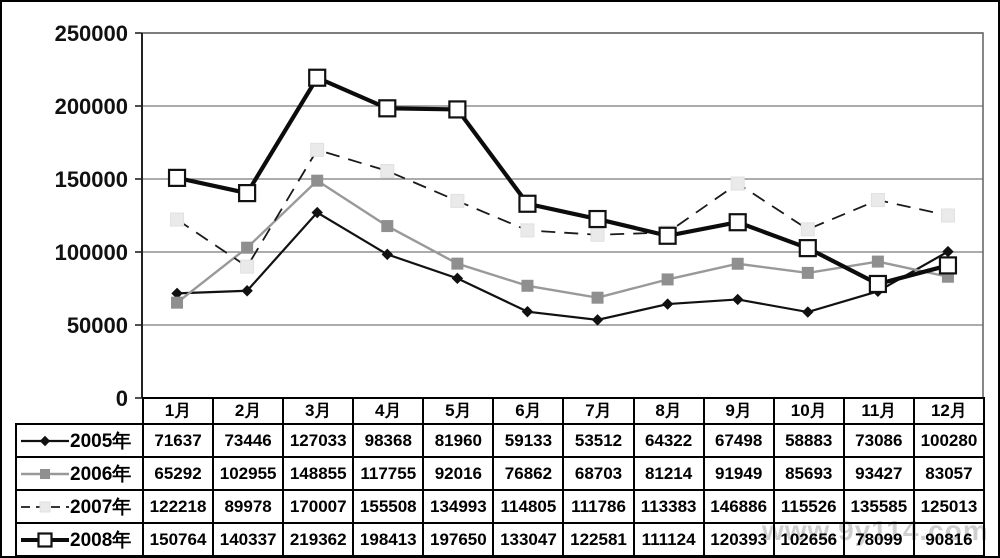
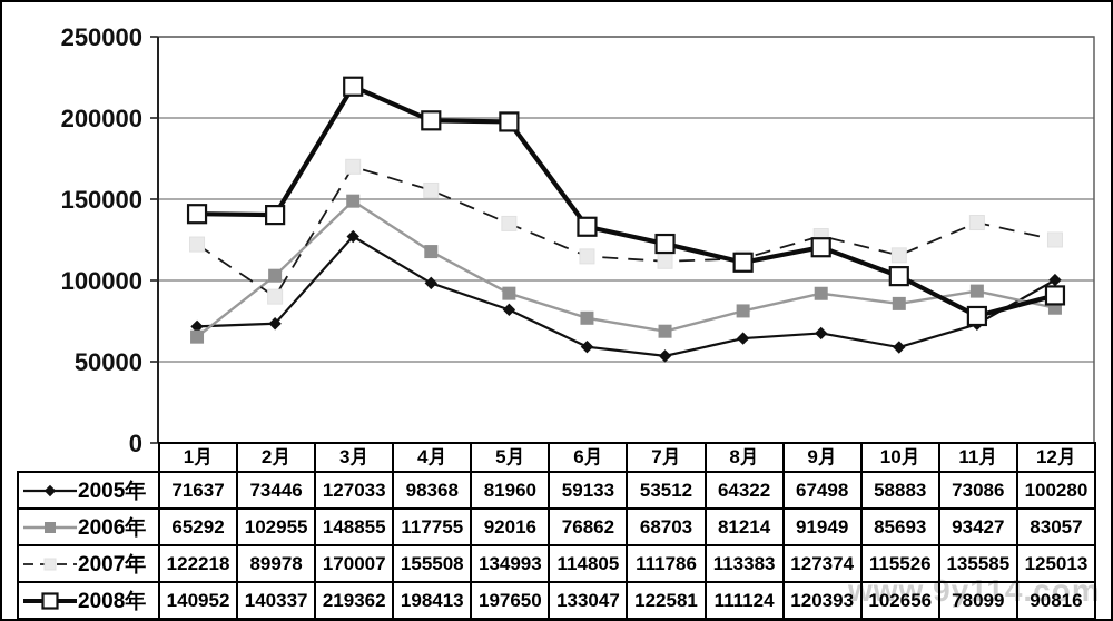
2008年/1月: 150764 -> 140952
2007年/9月: 146886 -> 127374
